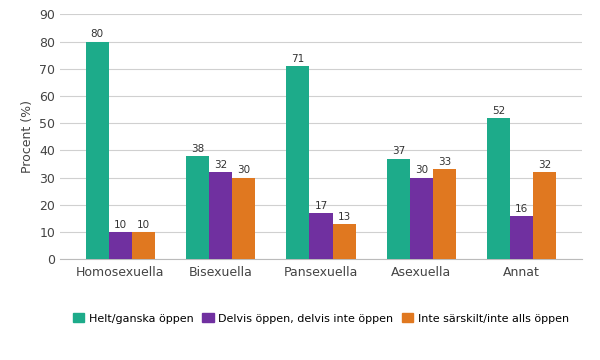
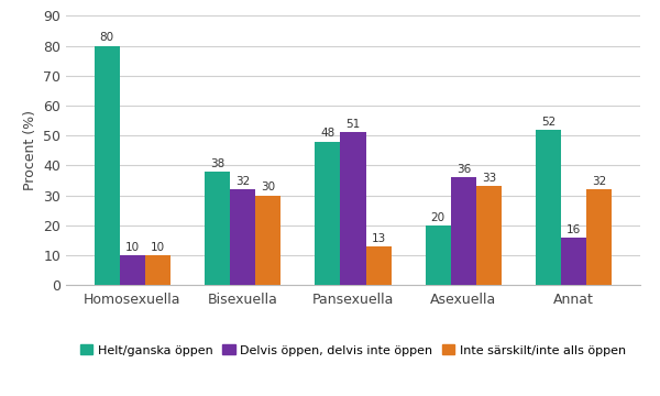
Helt/ganska öppen/Pansexuella: 71 -> 48
Delvis öppen, delvis inte öppen/Pansexuella: 17 -> 51
Helt/ganska öppen/Asexuella: 37 -> 20
Delvis öppen, delvis inte öppen/Asexuella: 30 -> 36
